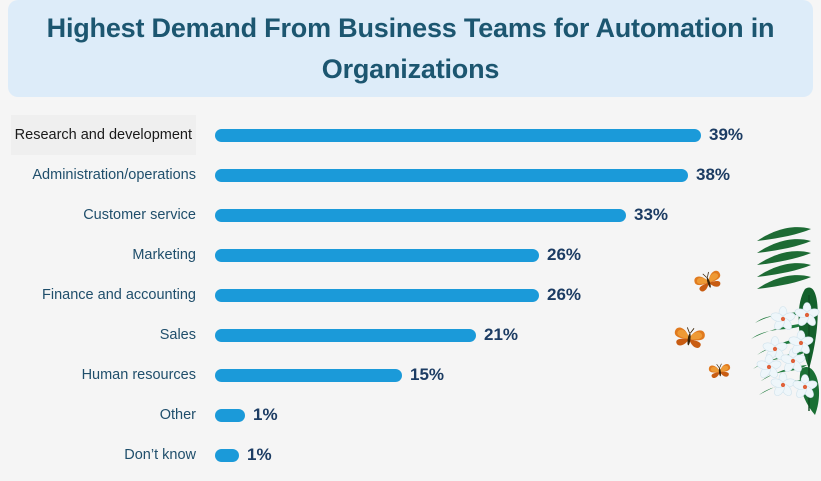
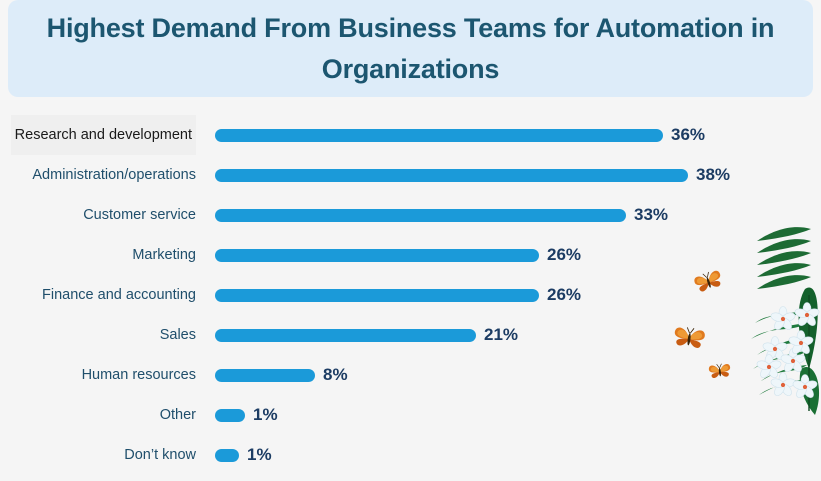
Research and development: 39% -> 36%
Human resources: 15% -> 8%
